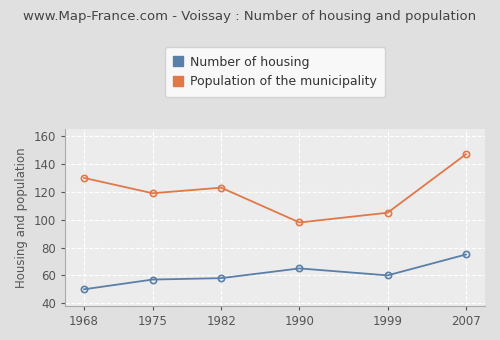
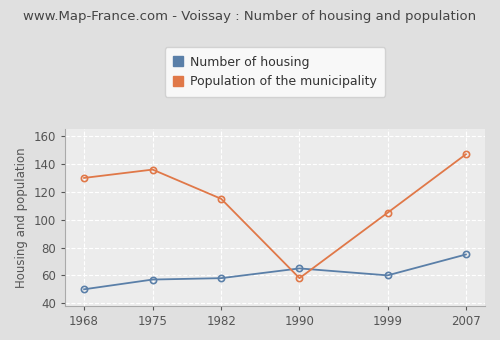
Population of the municipality/1975: 119 -> 136
Population of the municipality/1982: 123 -> 115
Population of the municipality/1990: 98 -> 58
